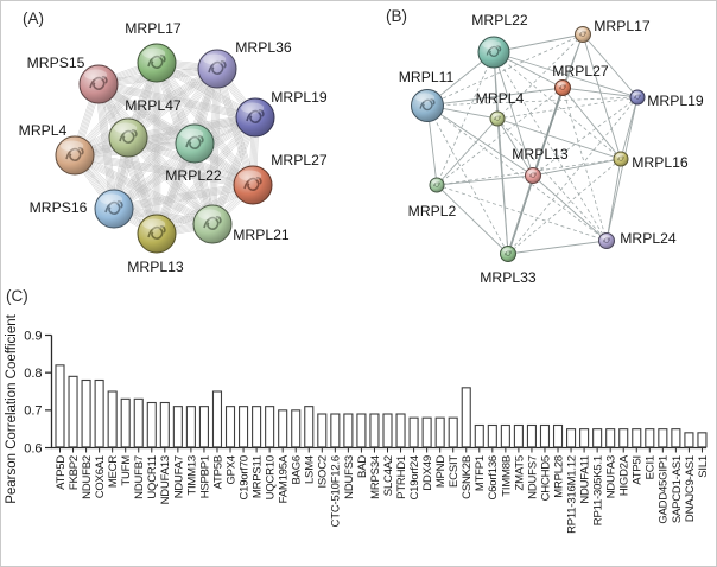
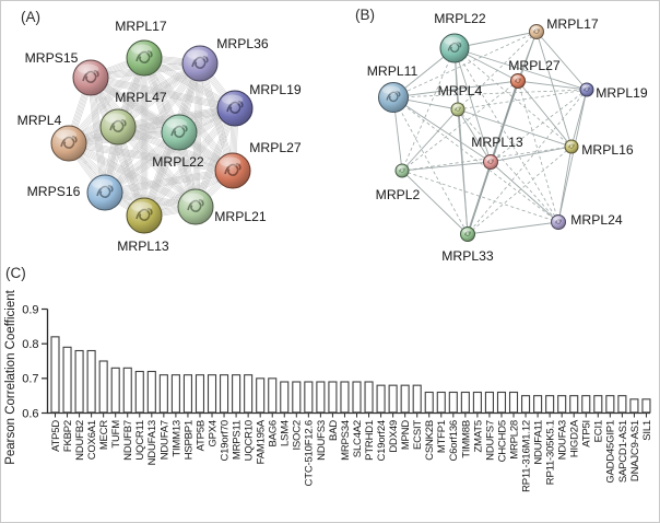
ATP5B: 0.75 -> 0.71
LSM4: 0.71 -> 0.69
CSNK2B: 0.76 -> 0.66
